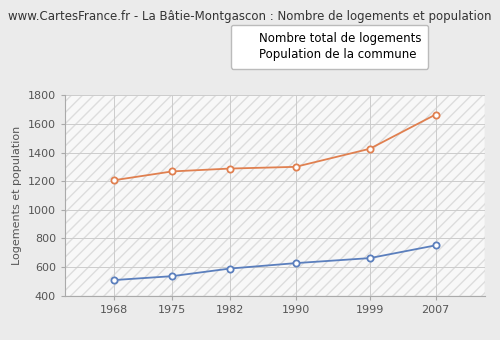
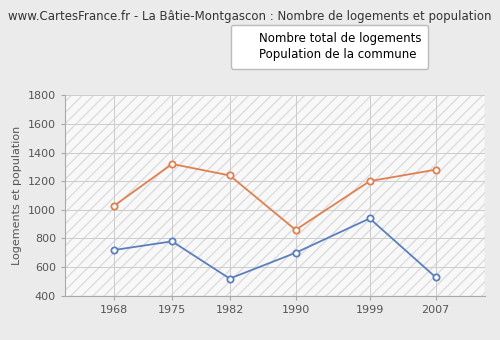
Nombre total de logements/1968: 510 -> 720
Population de la commune/1968: 1210 -> 1030
Nombre total de logements/1975: 540 -> 780
Population de la commune/1975: 1270 -> 1320
Nombre total de logements/1982: 590 -> 520
Population de la commune/1982: 1290 -> 1240
Nombre total de logements/1990: 630 -> 700
Population de la commune/1990: 1300 -> 860
Nombre total de logements/1999: 660 -> 940
Population de la commune/1999: 1430 -> 1200
Nombre total de logements/2007: 750 -> 530
Population de la commune/2007: 1660 -> 1280
